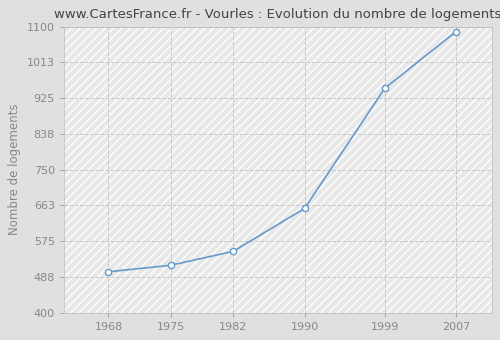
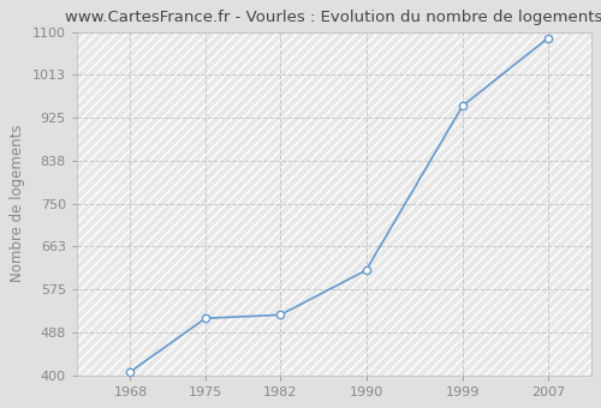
1968: 500 -> 407
1982: 550 -> 523
1990: 655 -> 614
